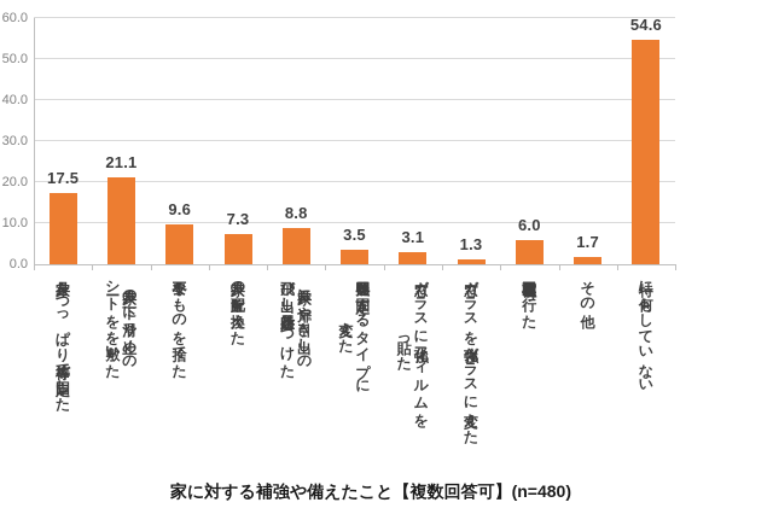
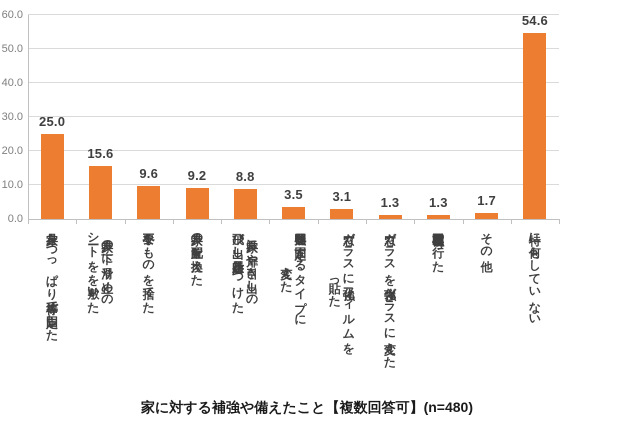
家具をつっぱり棒等で固定した: 17.5 -> 25.0
家具の下に滑り止めの シートをを敷いた: 21.1 -> 15.6
家具の配置を換えた: 7.3 -> 9.2
耐震補強工事を行った: 6.0 -> 1.3
